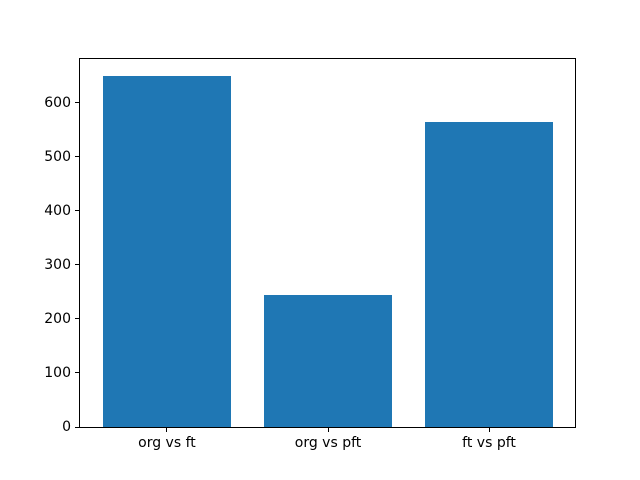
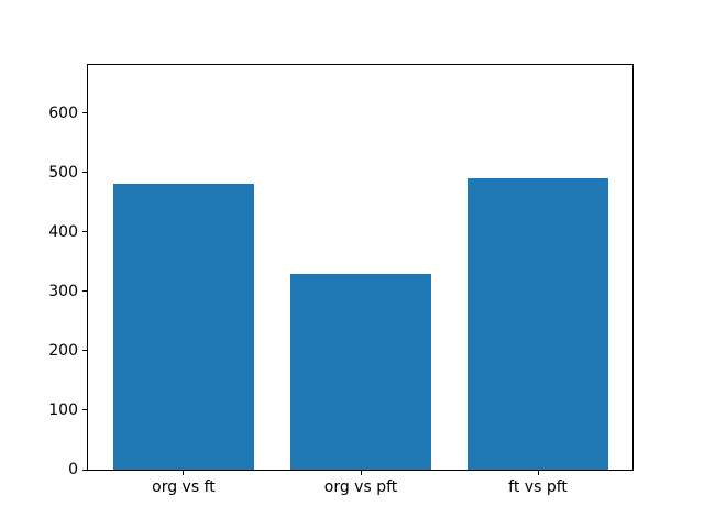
org vs ft: 650 -> 480
org vs pft: 240 -> 330
ft vs pft: 560 -> 490
